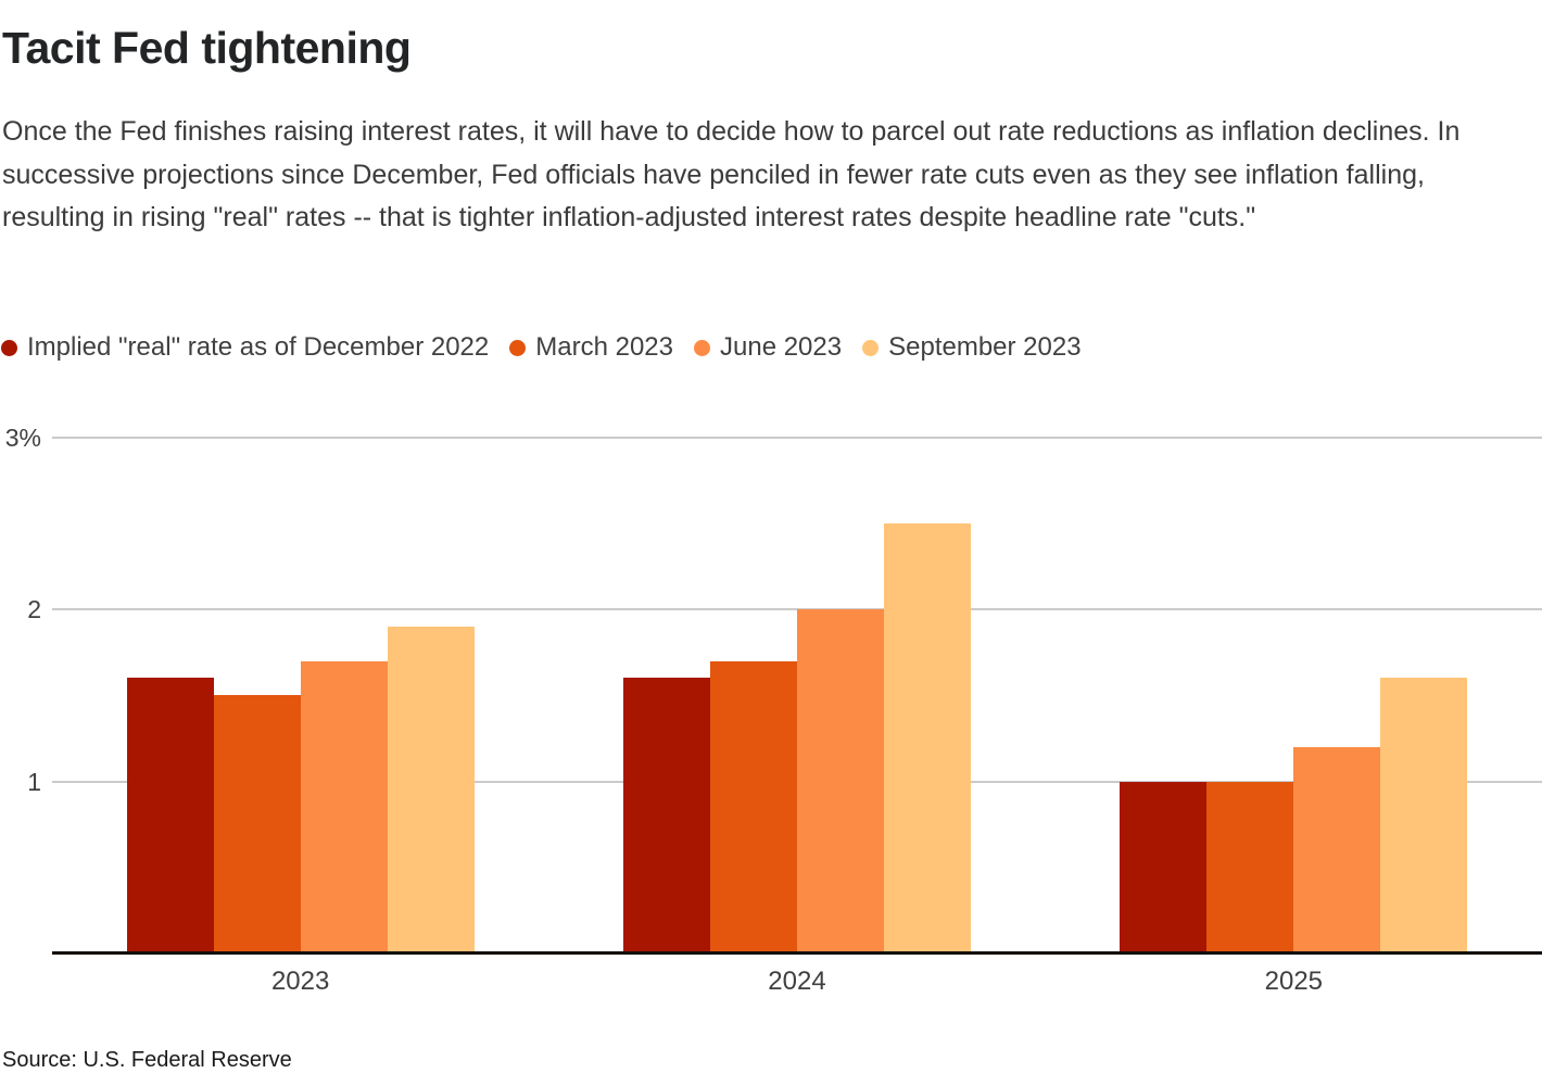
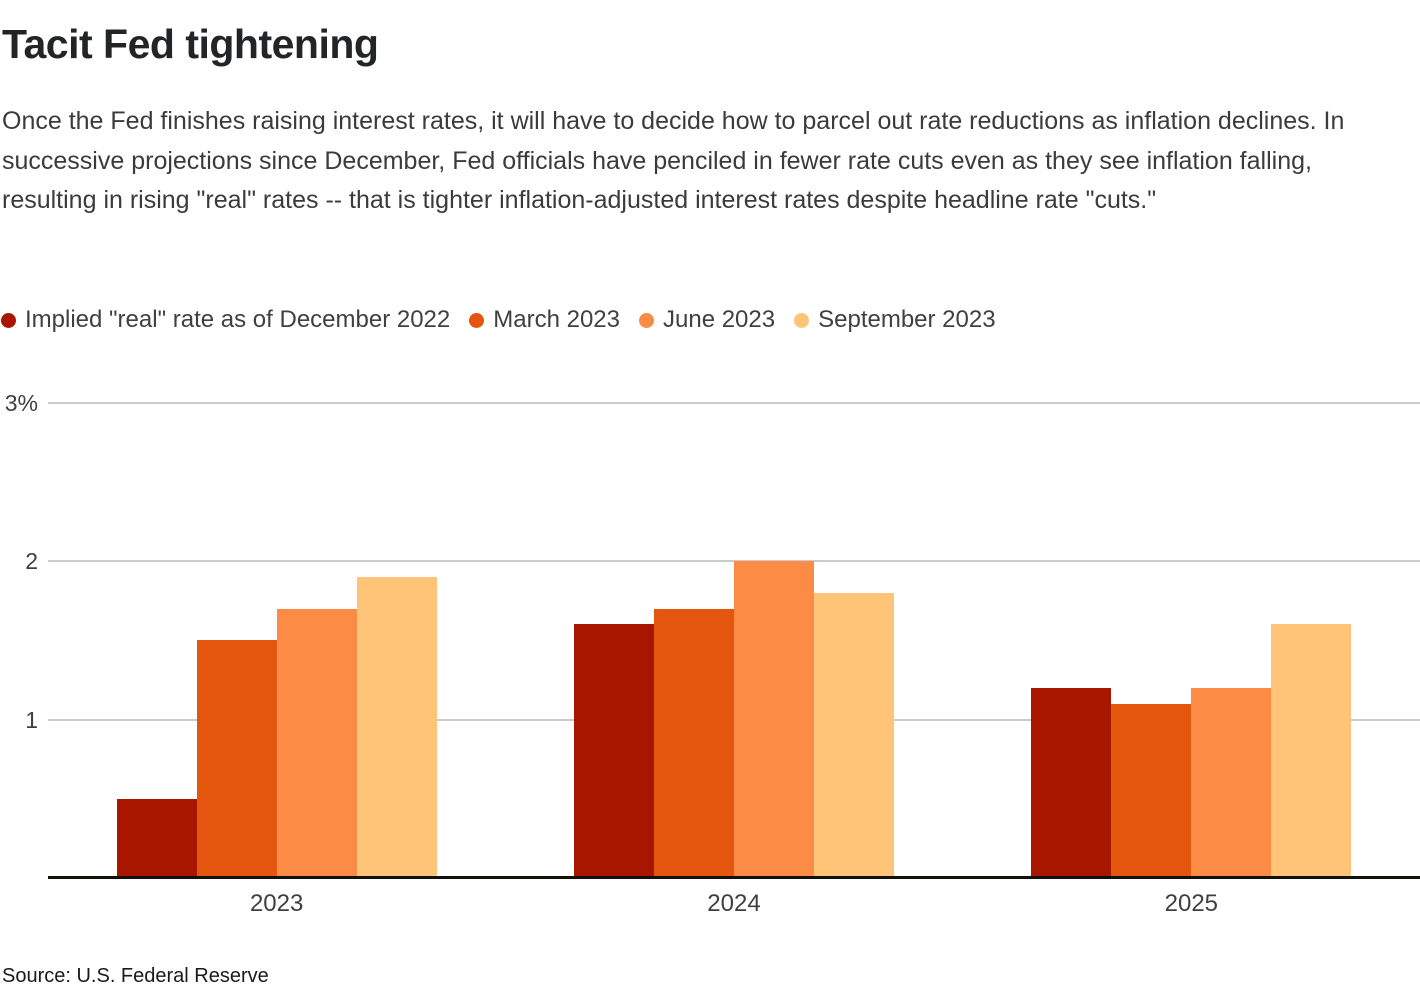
Implied "real" rate as of December 2022/2023: 1.6% -> 0.5%
September 2023/2024: 2.5% -> 1.8%
Implied "real" rate as of December 2022/2025: 1.0% -> 1.2%
March 2023/2025: 1.0% -> 1.1%
